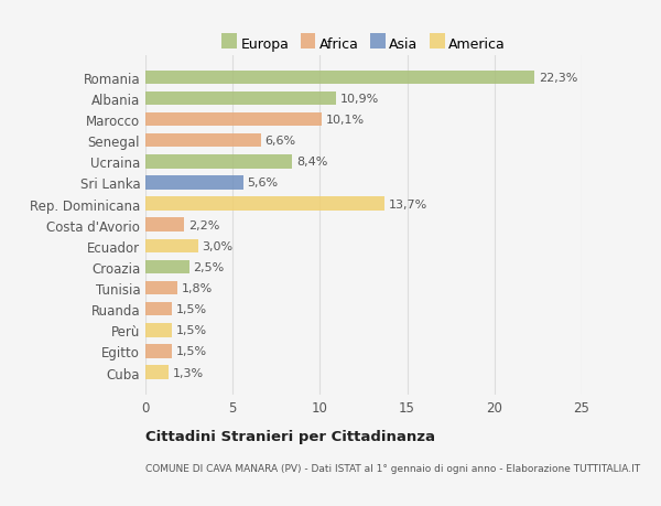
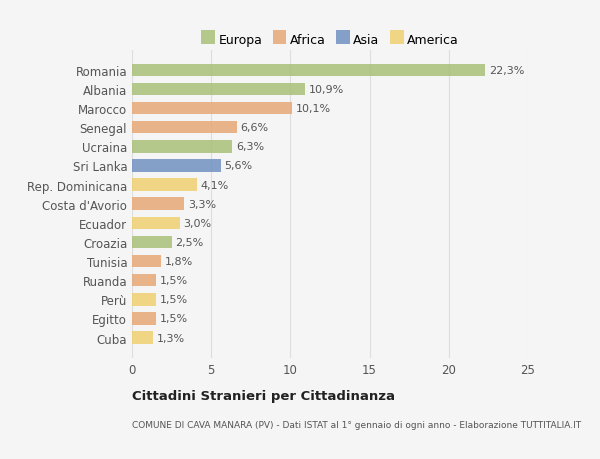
Ucraina: 8,4% -> 6,3%
Rep. Dominicana: 13,7% -> 4,1%
Costa d'Avorio: 2,2% -> 3,3%
